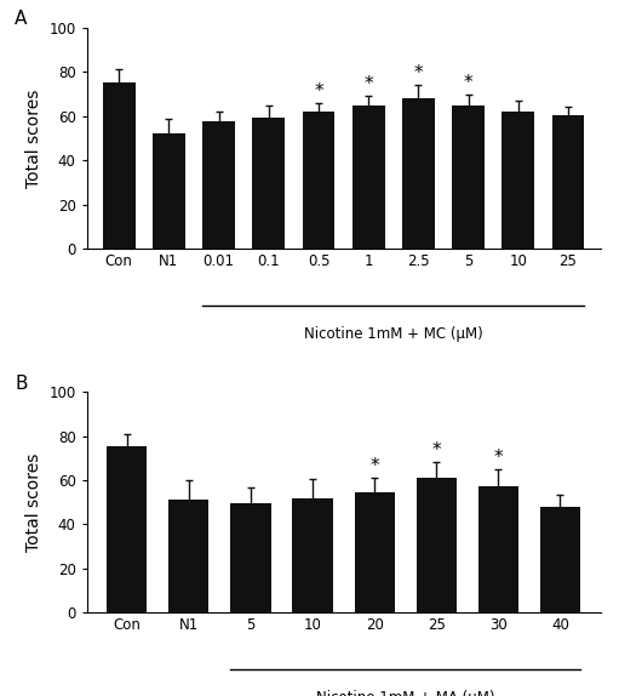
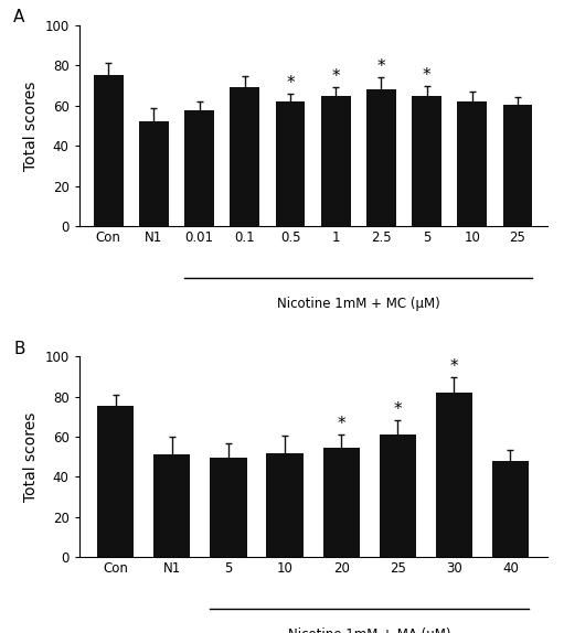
0.1: 60 -> 69
30: 58 -> 82
